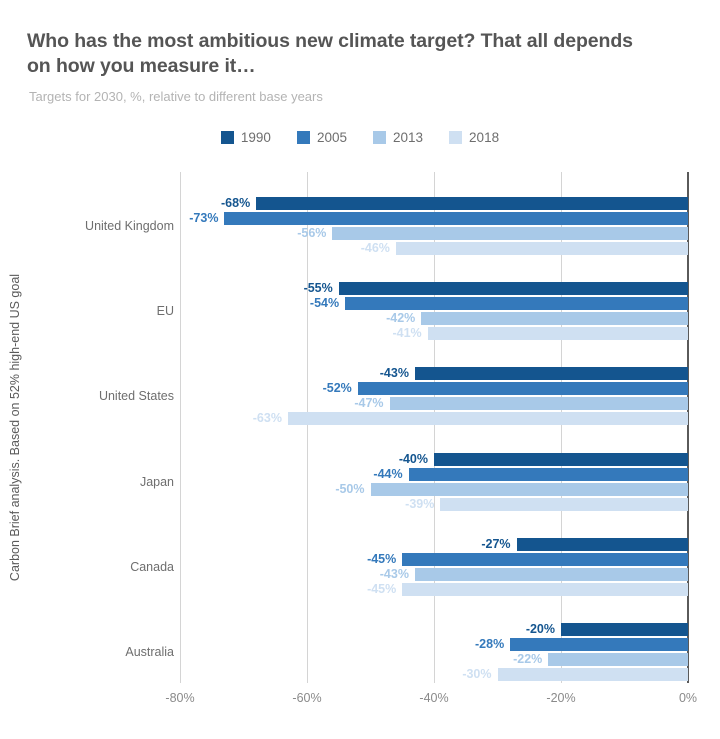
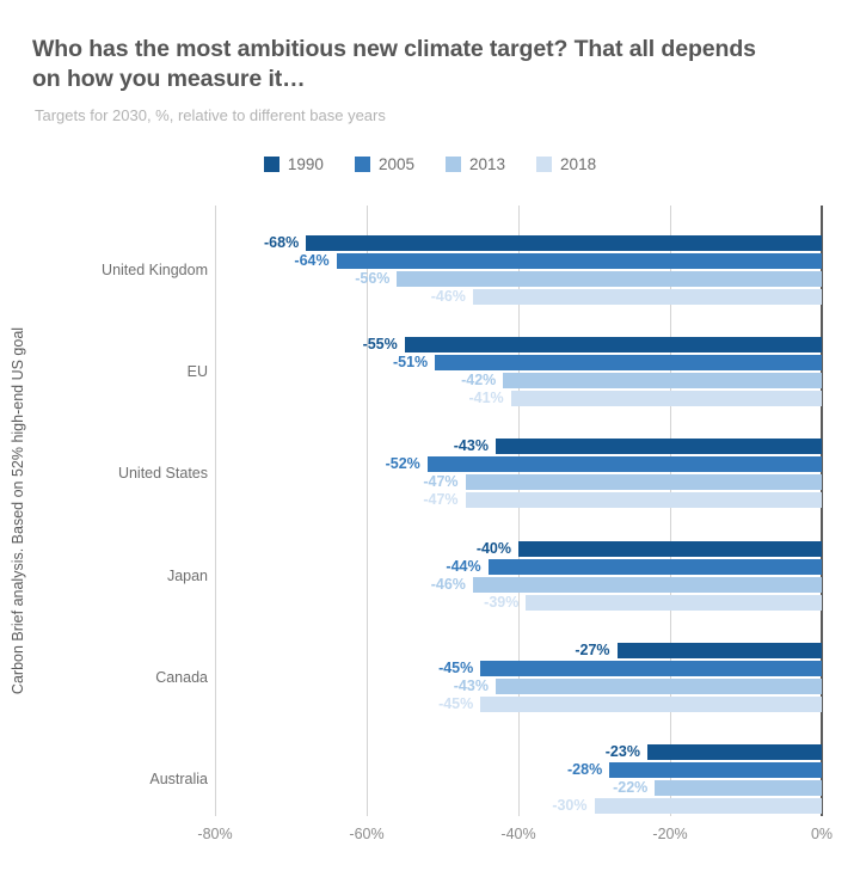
2005/United Kingdom: -73% -> -64%
2005/EU: -54% -> -51%
2018/United States: -63% -> -47%
2013/Japan: -50% -> -46%
1990/Australia: -20% -> -23%
